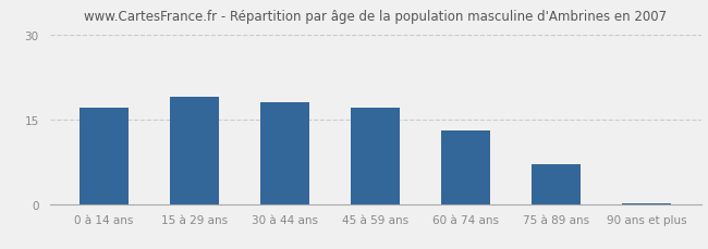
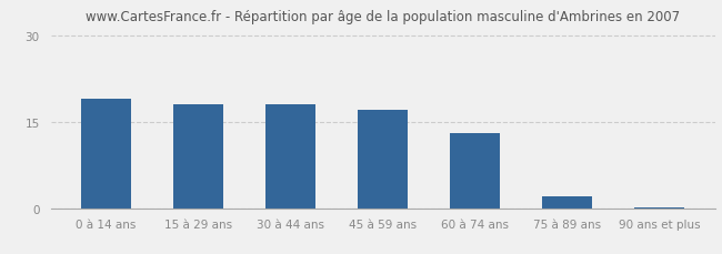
0 à 14 ans: 17.0 -> 19.0
15 à 29 ans: 19.0 -> 18.0
75 à 89 ans: 7.0 -> 2.0
